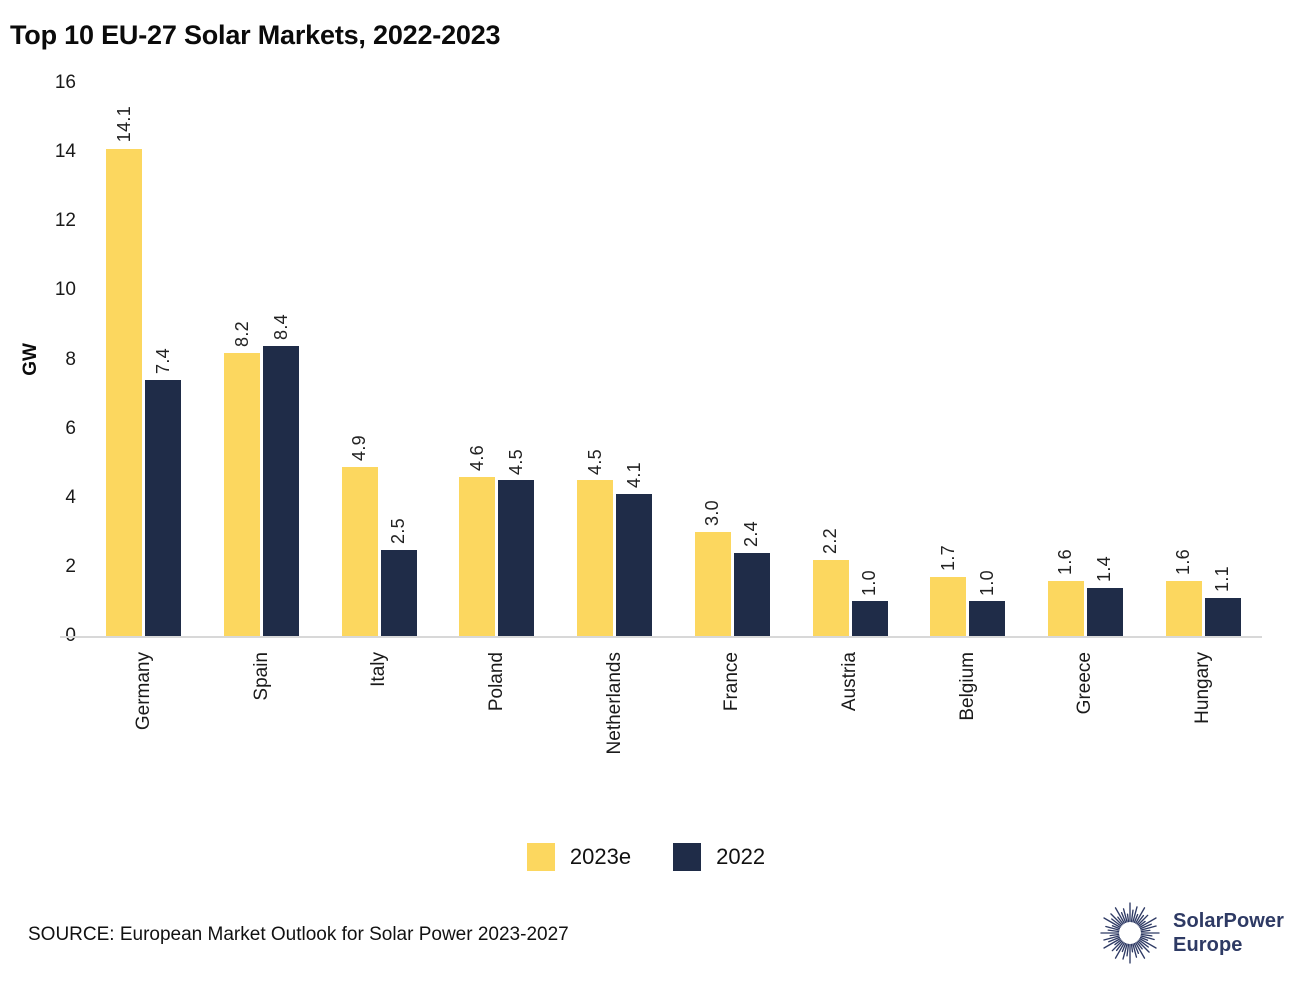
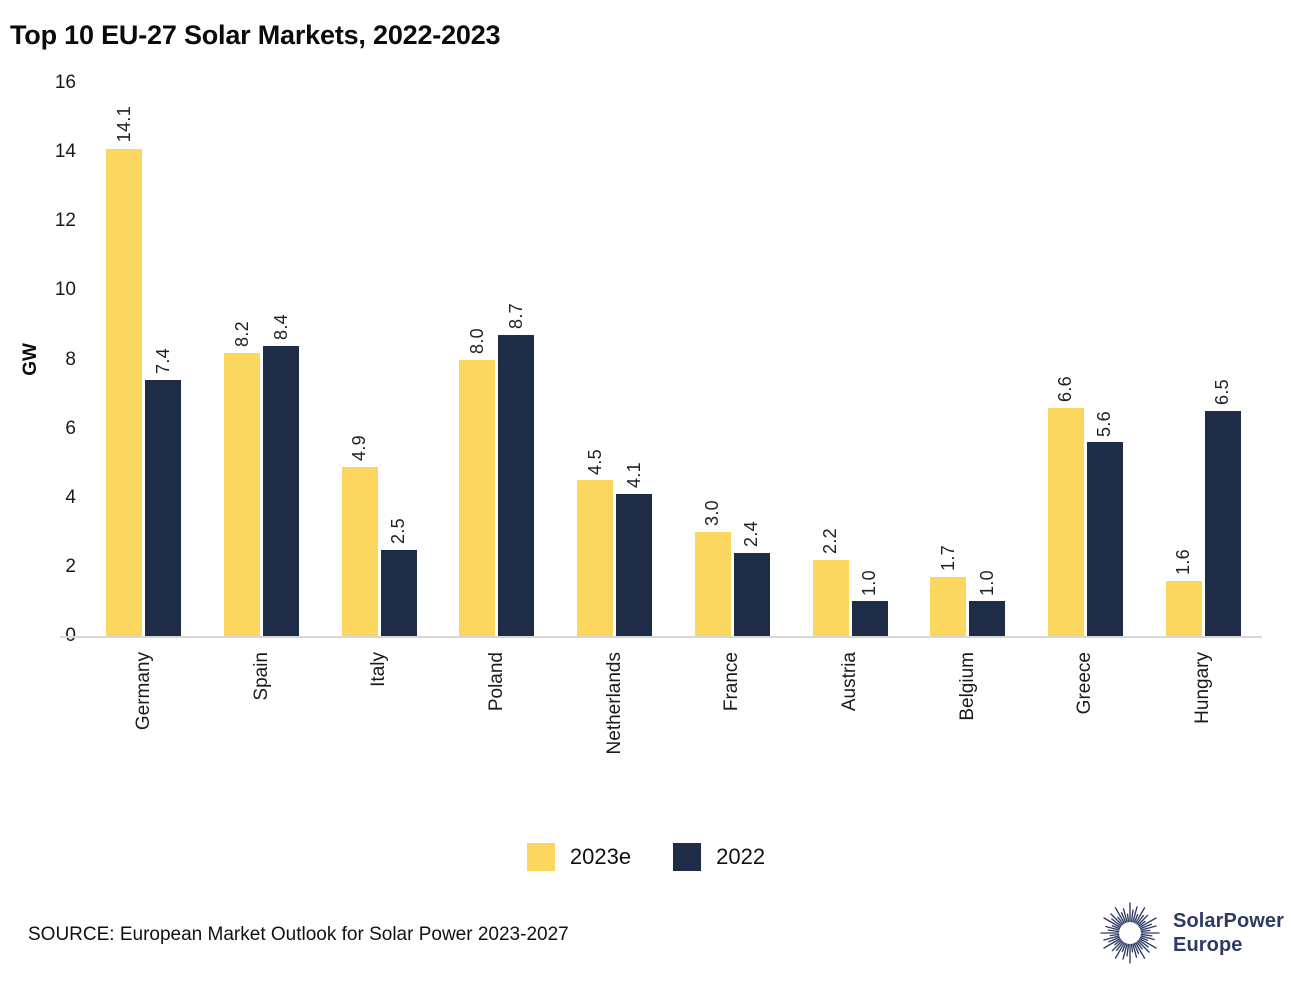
2023e/Poland: 4.6 -> 8.0
2022/Poland: 4.5 -> 8.7
2023e/Greece: 1.6 -> 6.6
2022/Greece: 1.4 -> 5.6
2022/Hungary: 1.1 -> 6.5
